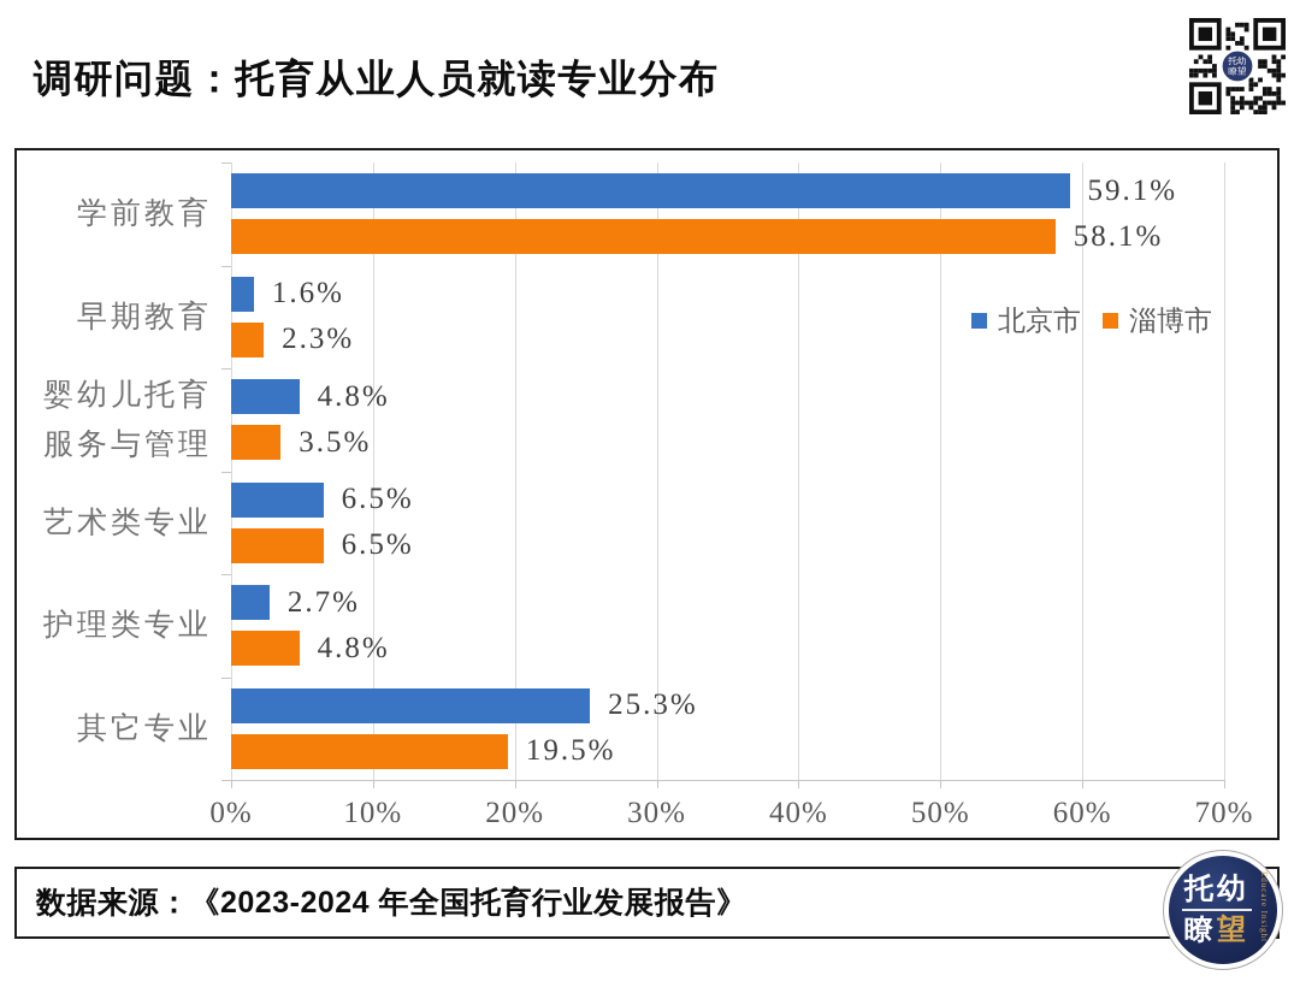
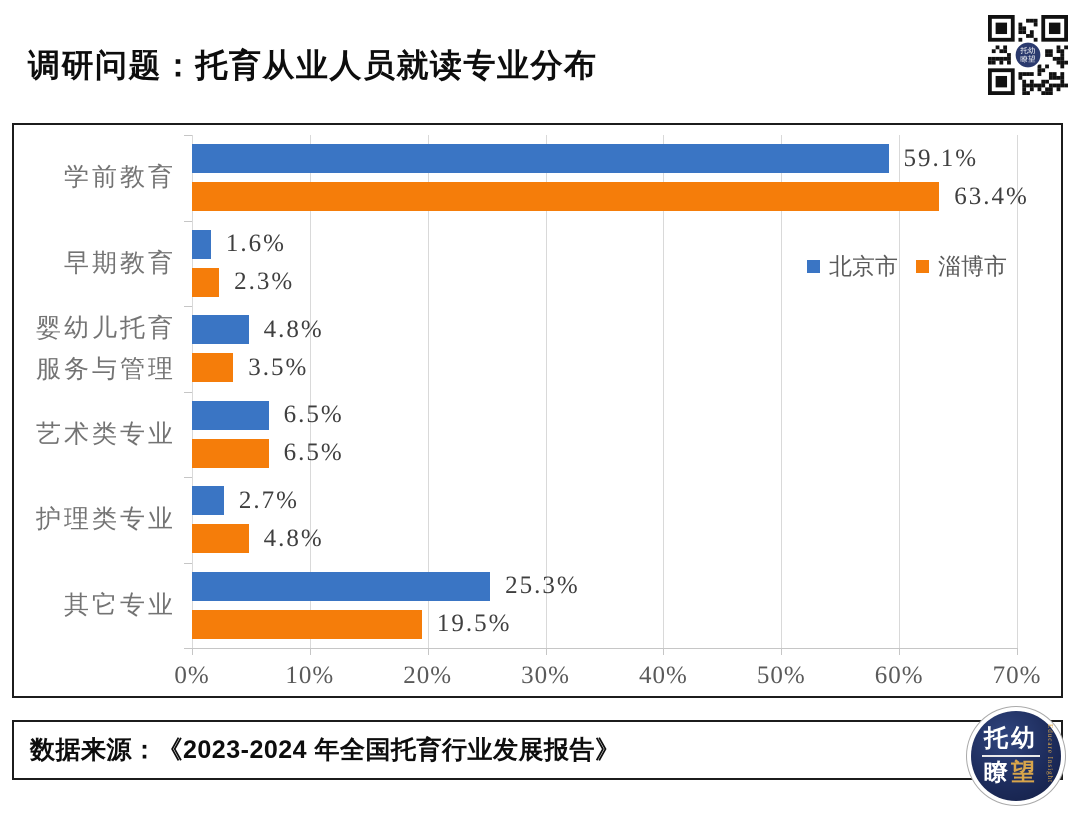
淄博市/学前教育: 58.1% -> 63.4%
